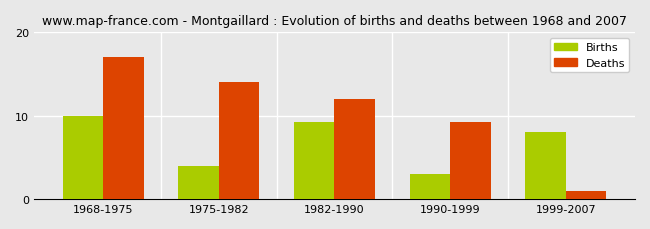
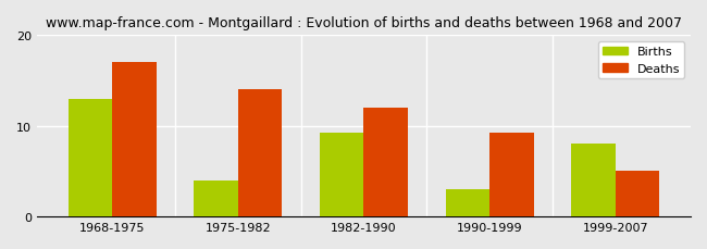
Births/1968-1975: 10.0 -> 13.0
Deaths/1999-2007: 1.0 -> 5.0
